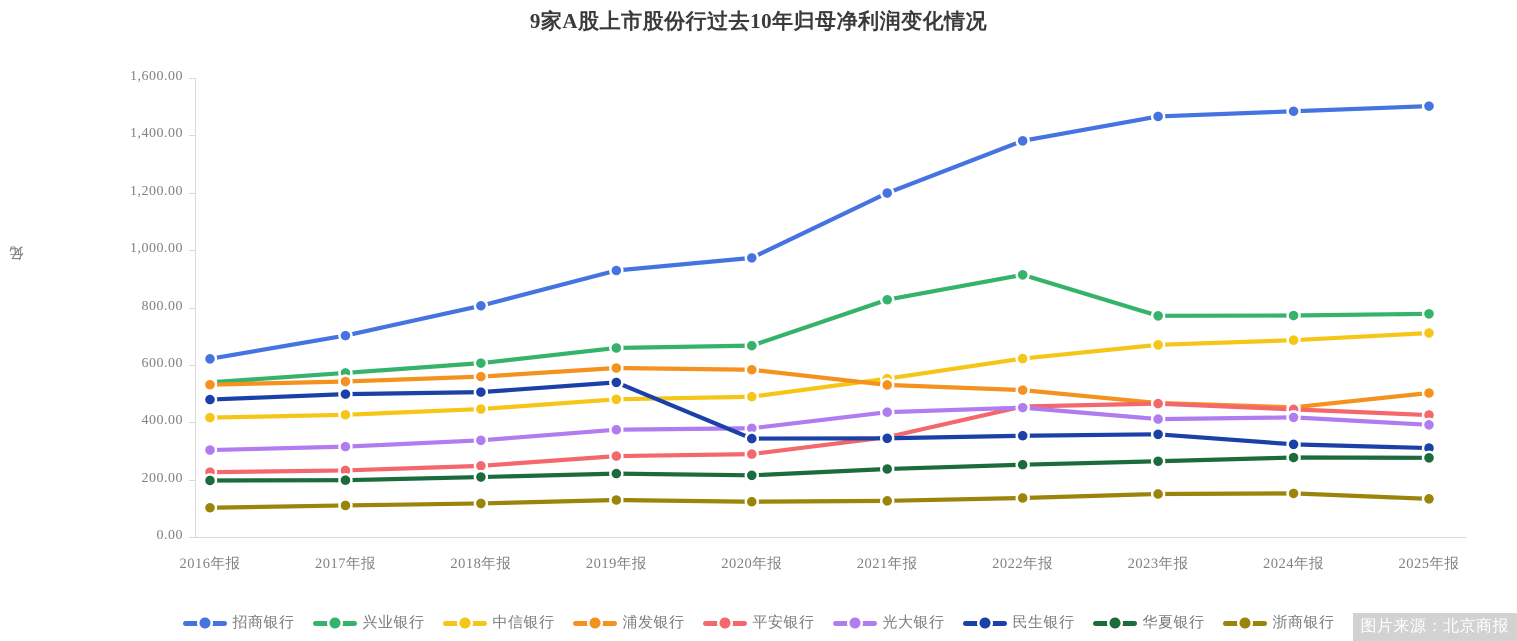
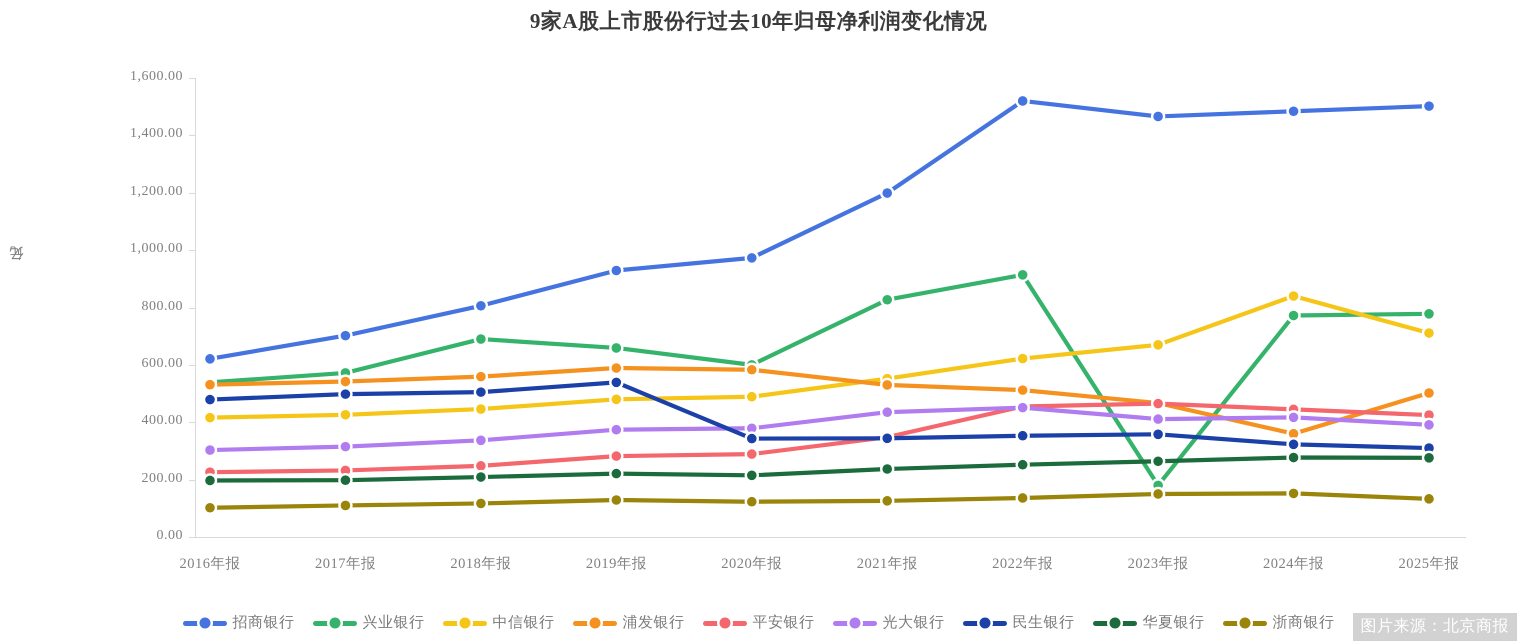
兴业银行/2018年报: 610 -> 690
兴业银行/2020年报: 670 -> 600
招商银行/2022年报: 1380 -> 1520
兴业银行/2023年报: 770 -> 180
中信银行/2024年报: 690 -> 840
浦发银行/2024年报: 450 -> 360
